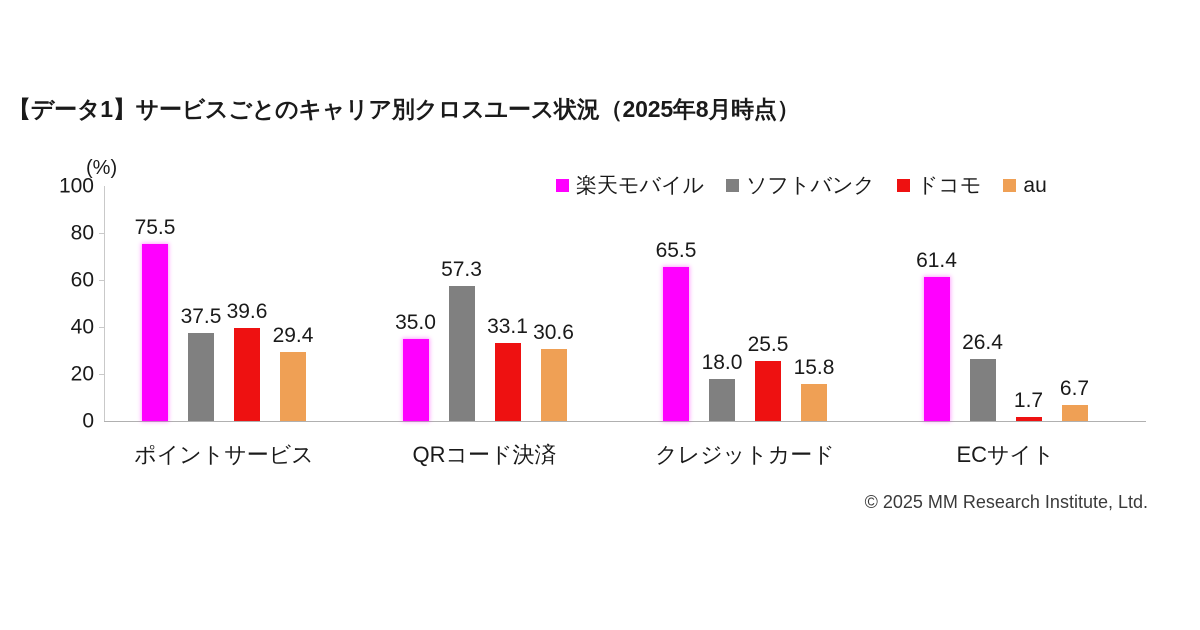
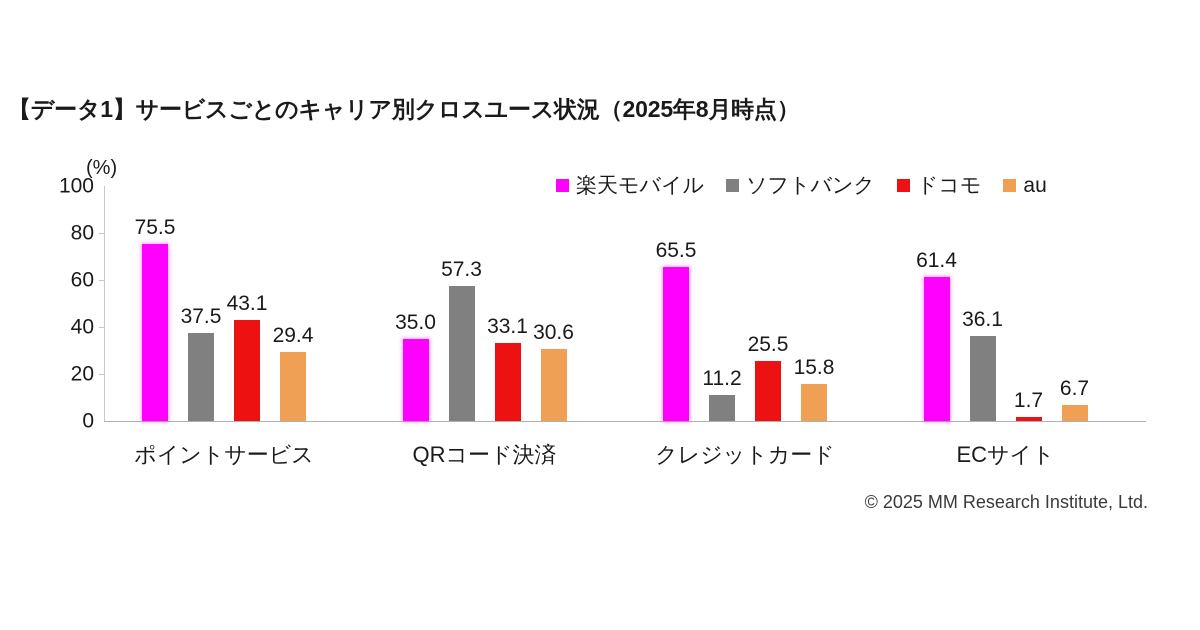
ドコモ/ポイントサービス: 39.6 -> 43.1
ソフトバンク/クレジットカード: 18.0 -> 11.2
ソフトバンク/ECサイト: 26.4 -> 36.1
